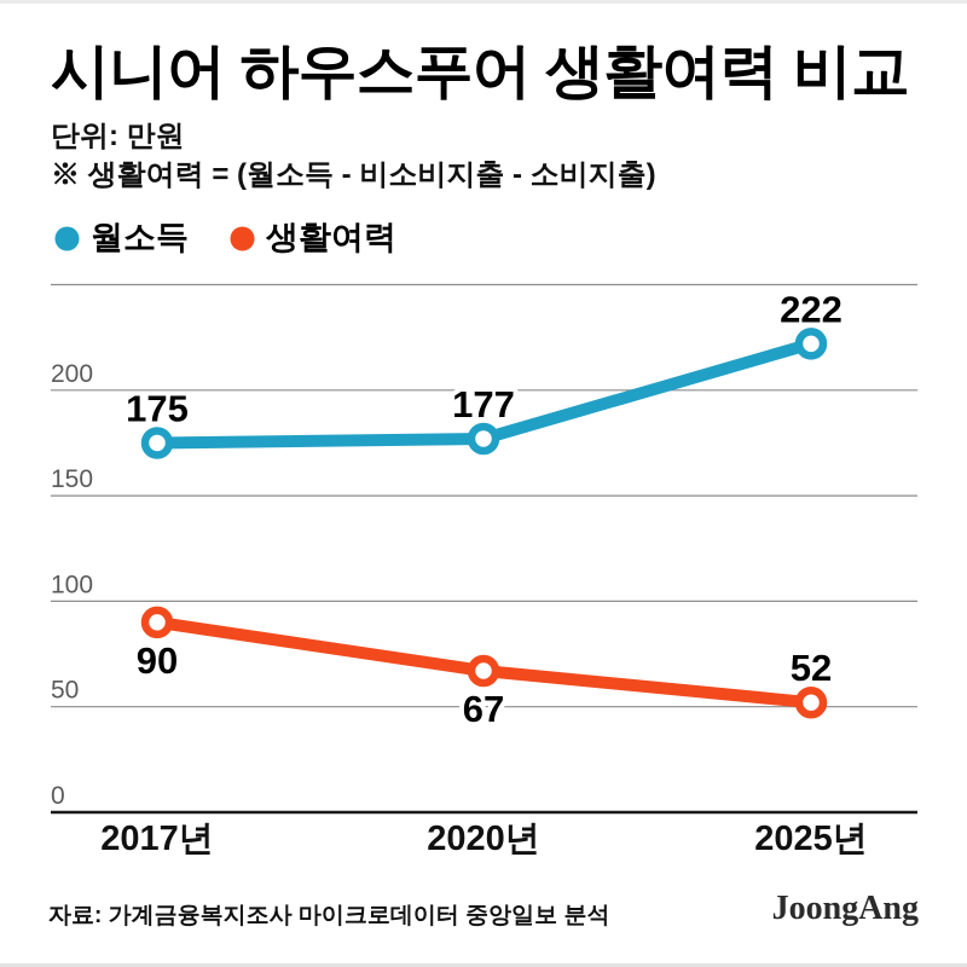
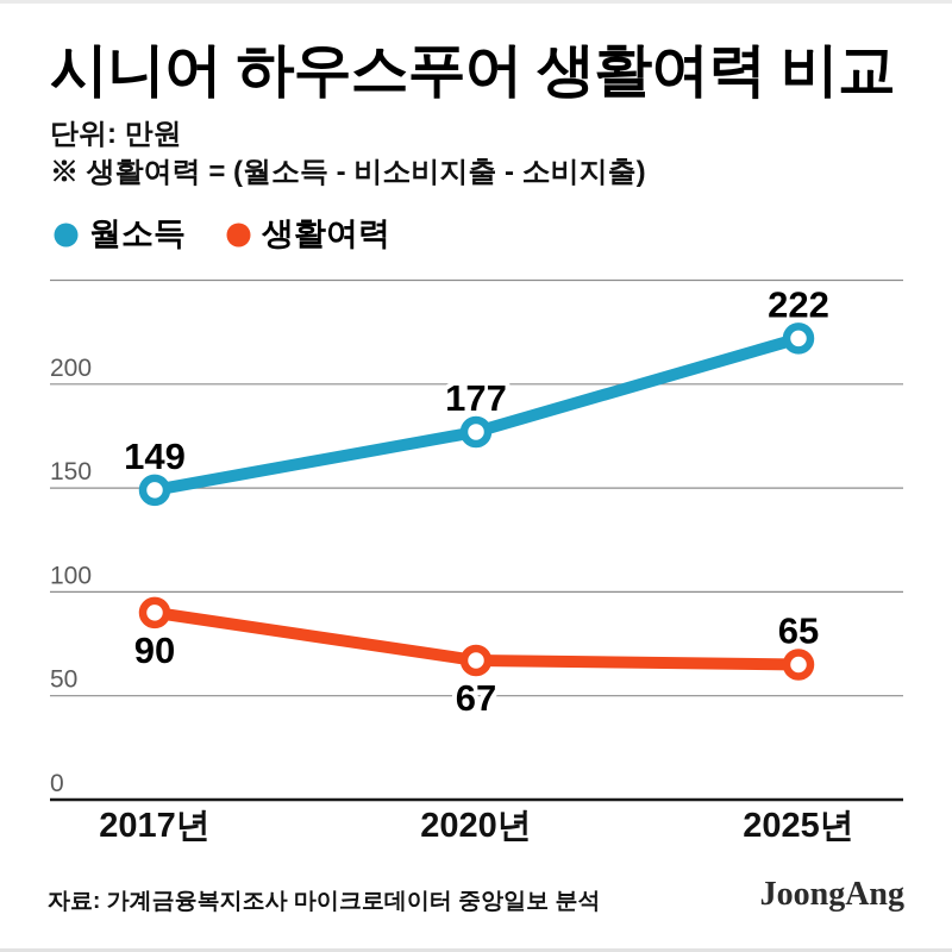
월소득/2017년: 175 -> 149
생활여력/2025년: 52 -> 65
